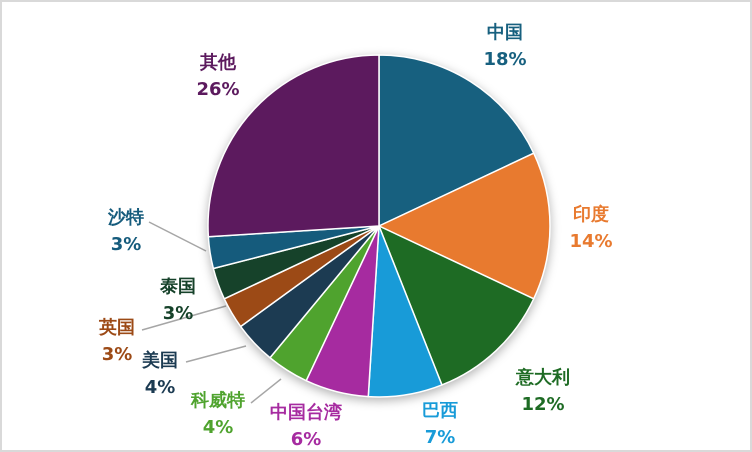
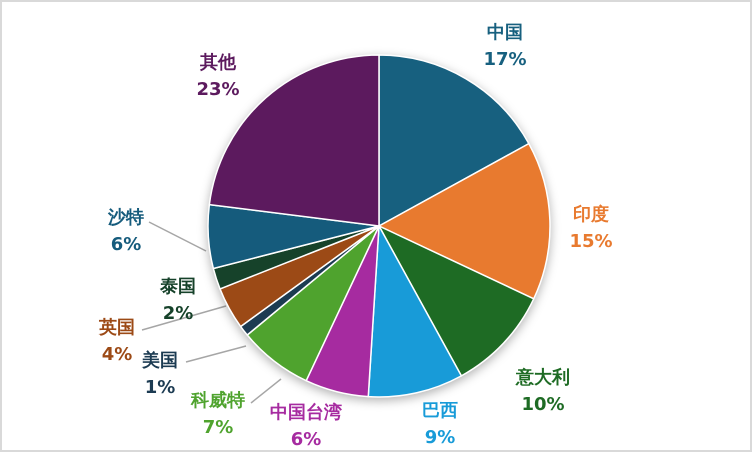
中国: 18% -> 17%
印度: 14% -> 15%
意大利: 12% -> 10%
巴西: 7% -> 9%
科威特: 4% -> 7%
美国: 4% -> 1%
英国: 3% -> 4%
泰国: 3% -> 2%
沙特: 3% -> 6%
其他: 26% -> 23%
